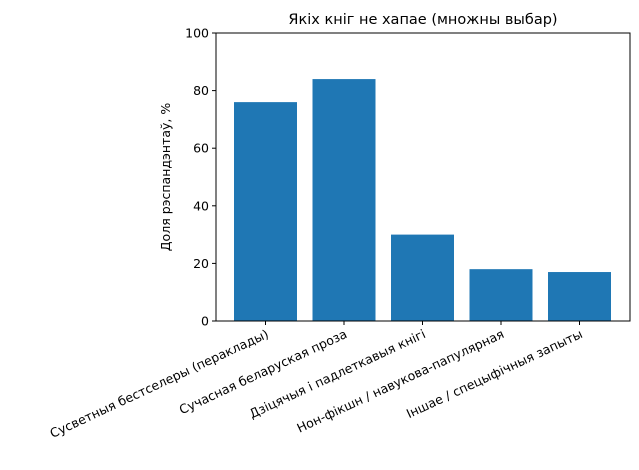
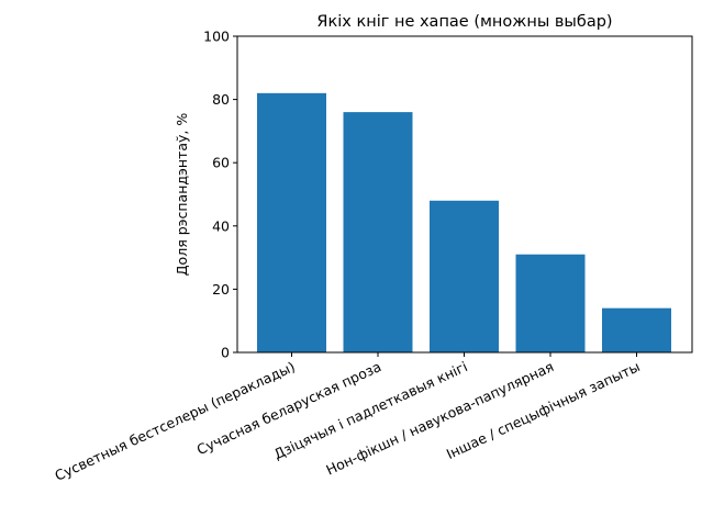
Сусветныя бестселеры (пераклады): 76 -> 82
Сучасная беларуская проза: 84 -> 76
Дзіцячыя і падлеткавыя кнігі: 30 -> 48
Нон-фікшн / навукова-папулярная: 18 -> 31
Іншае / спецыфічныя запыты: 17 -> 14
